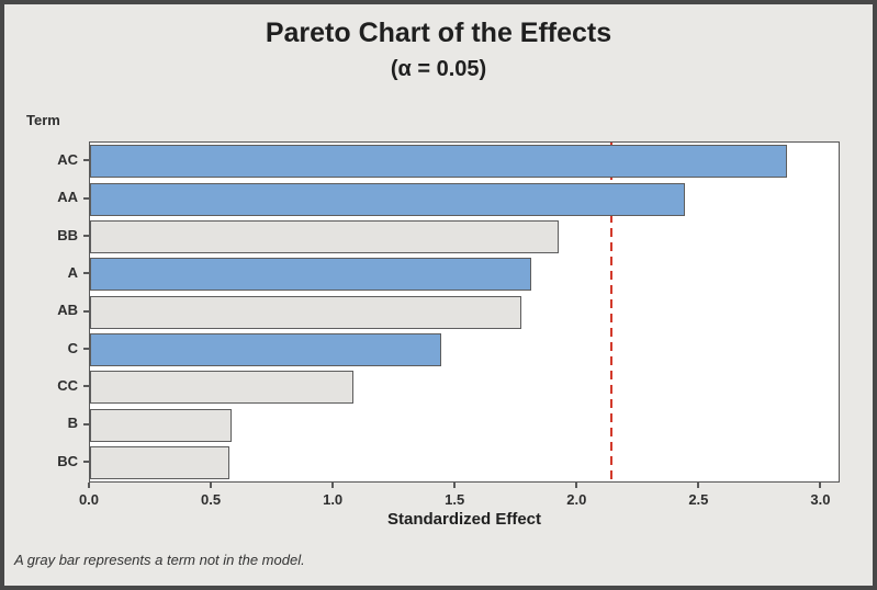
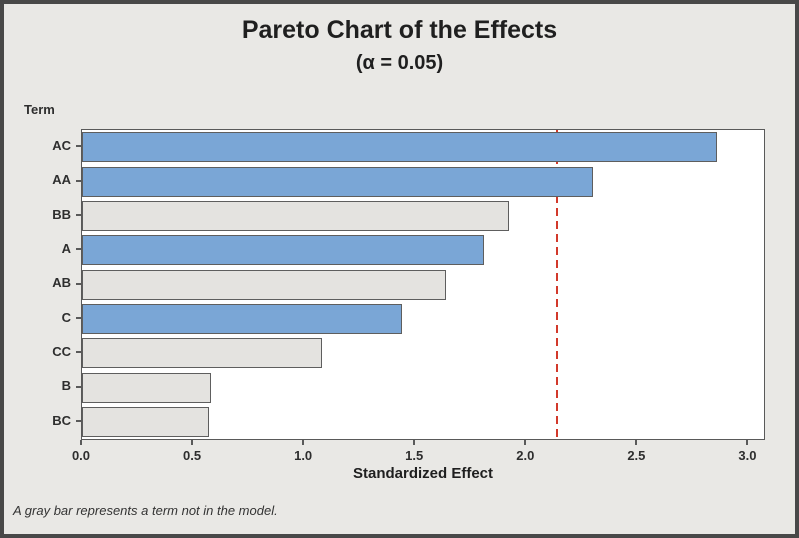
AA: 2.44 -> 2.30
AB: 1.77 -> 1.64
